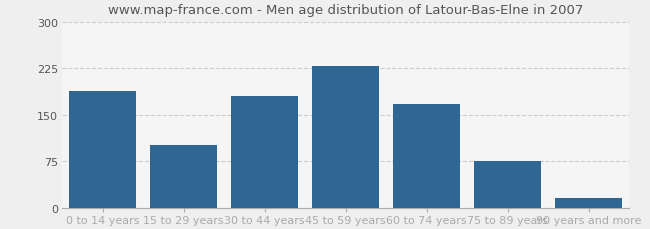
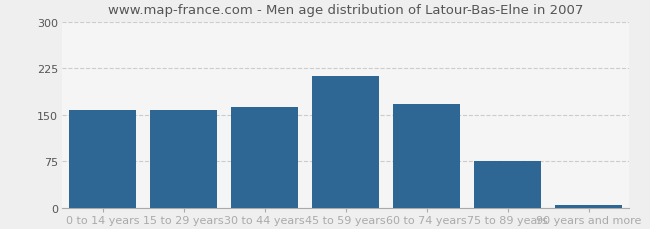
0 to 14 years: 188 -> 158
15 to 29 years: 102 -> 158
30 to 44 years: 180 -> 162
45 to 59 years: 228 -> 213
90 years and more: 16 -> 5
